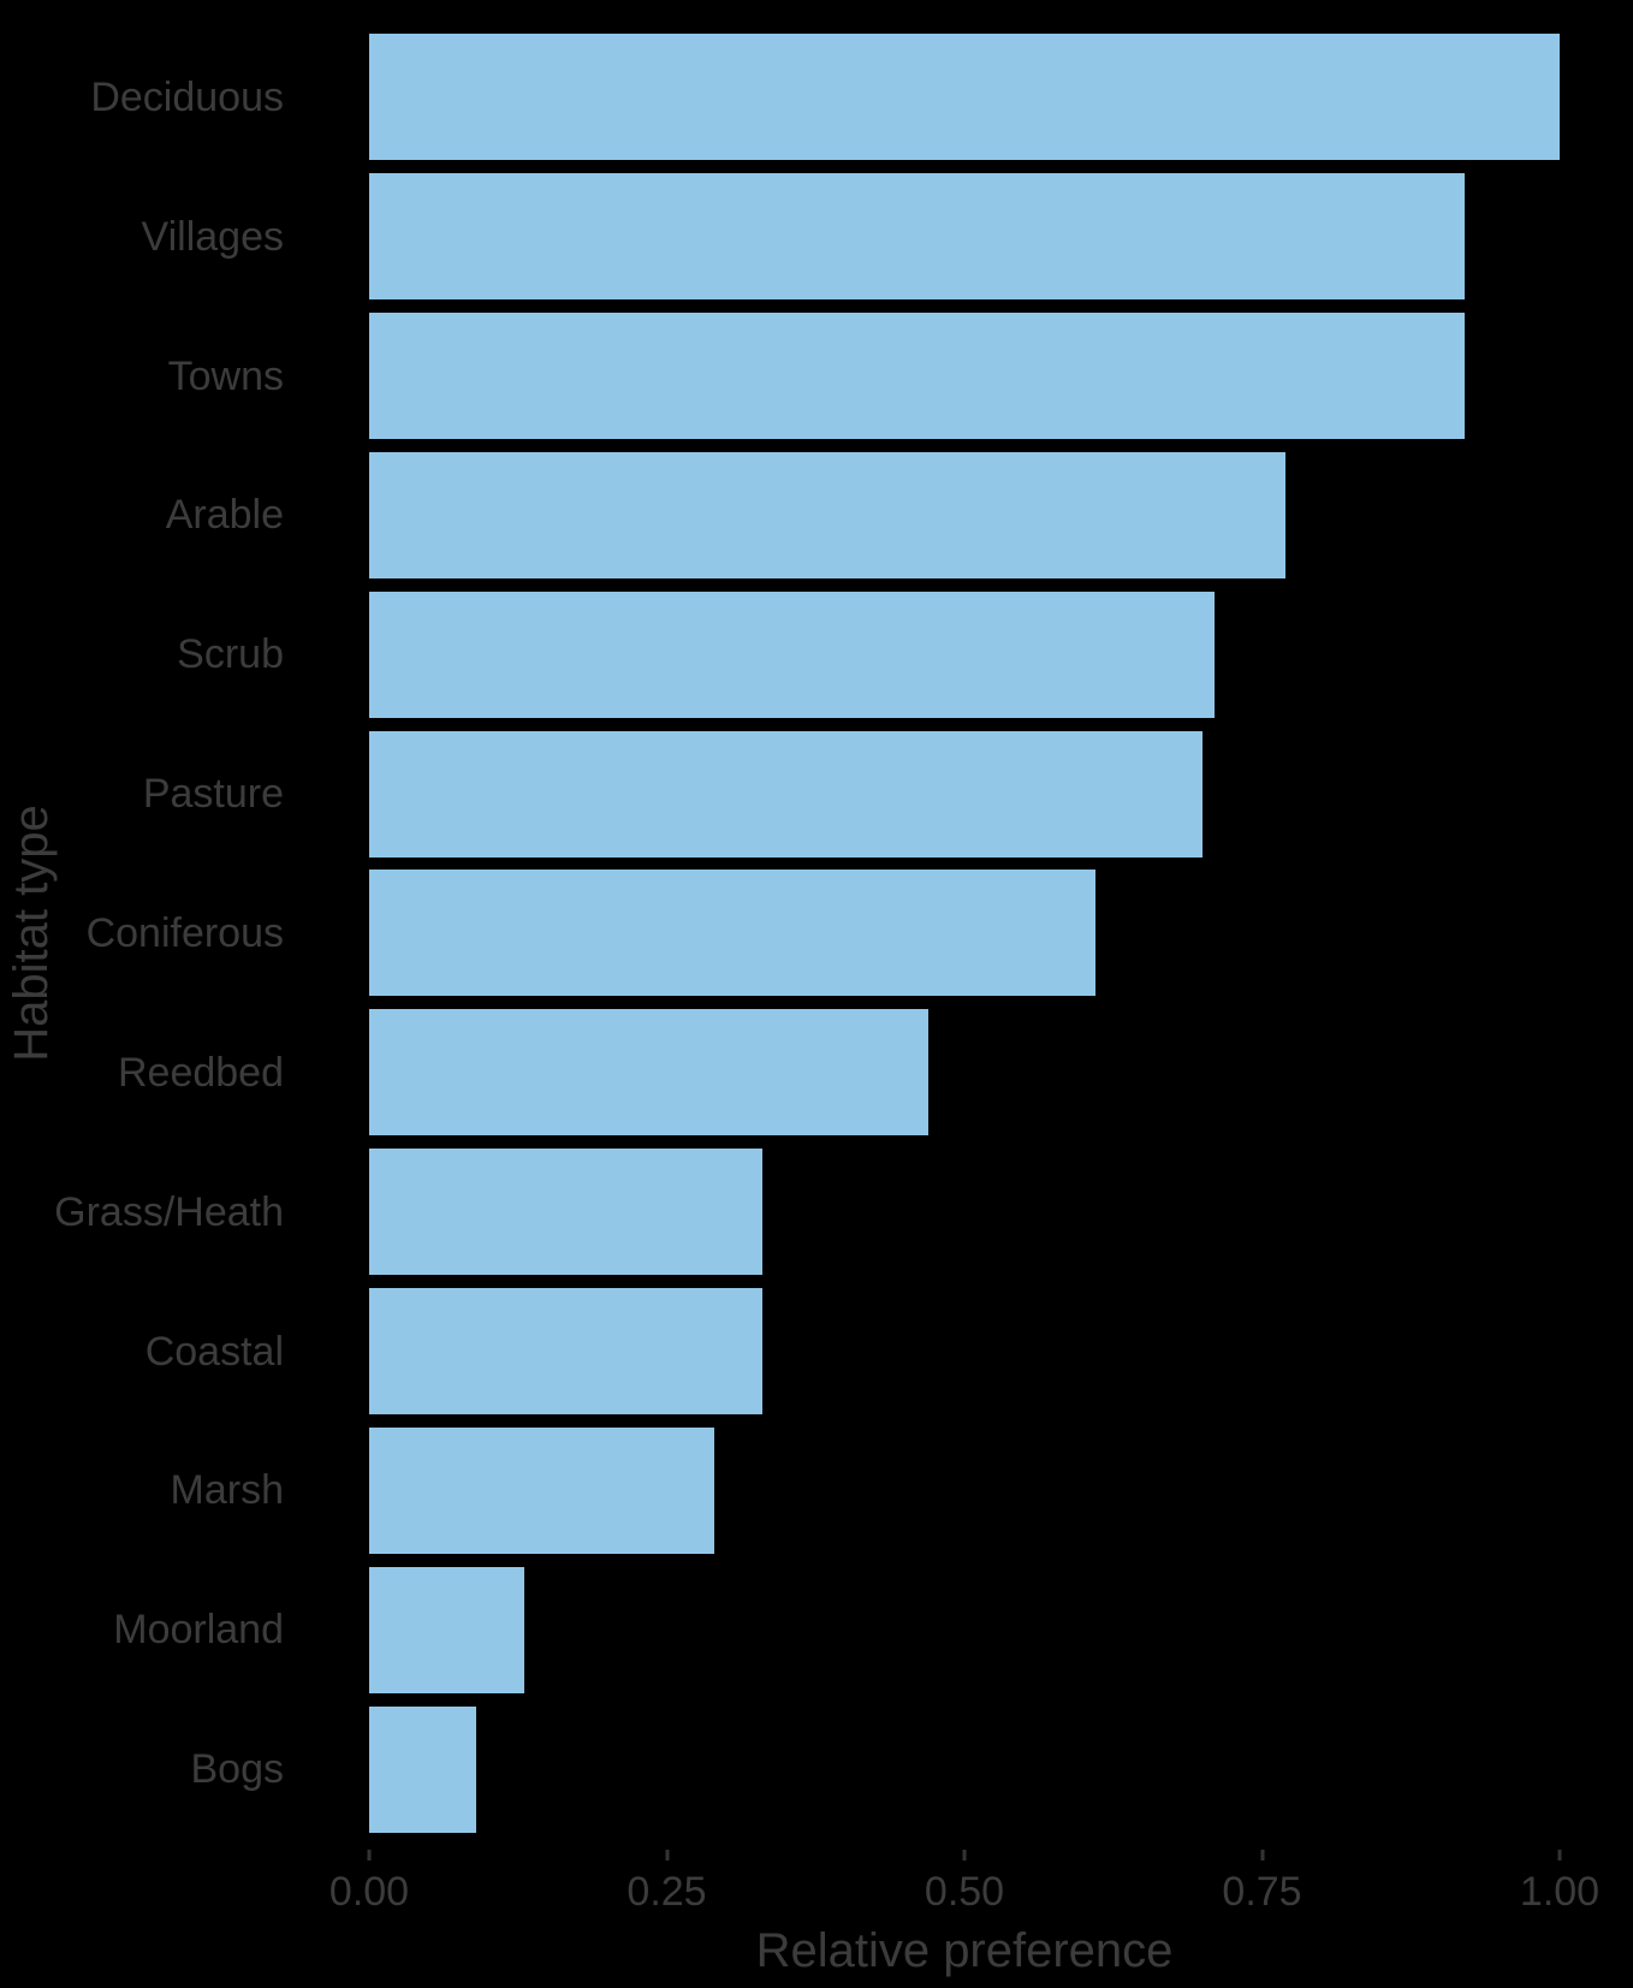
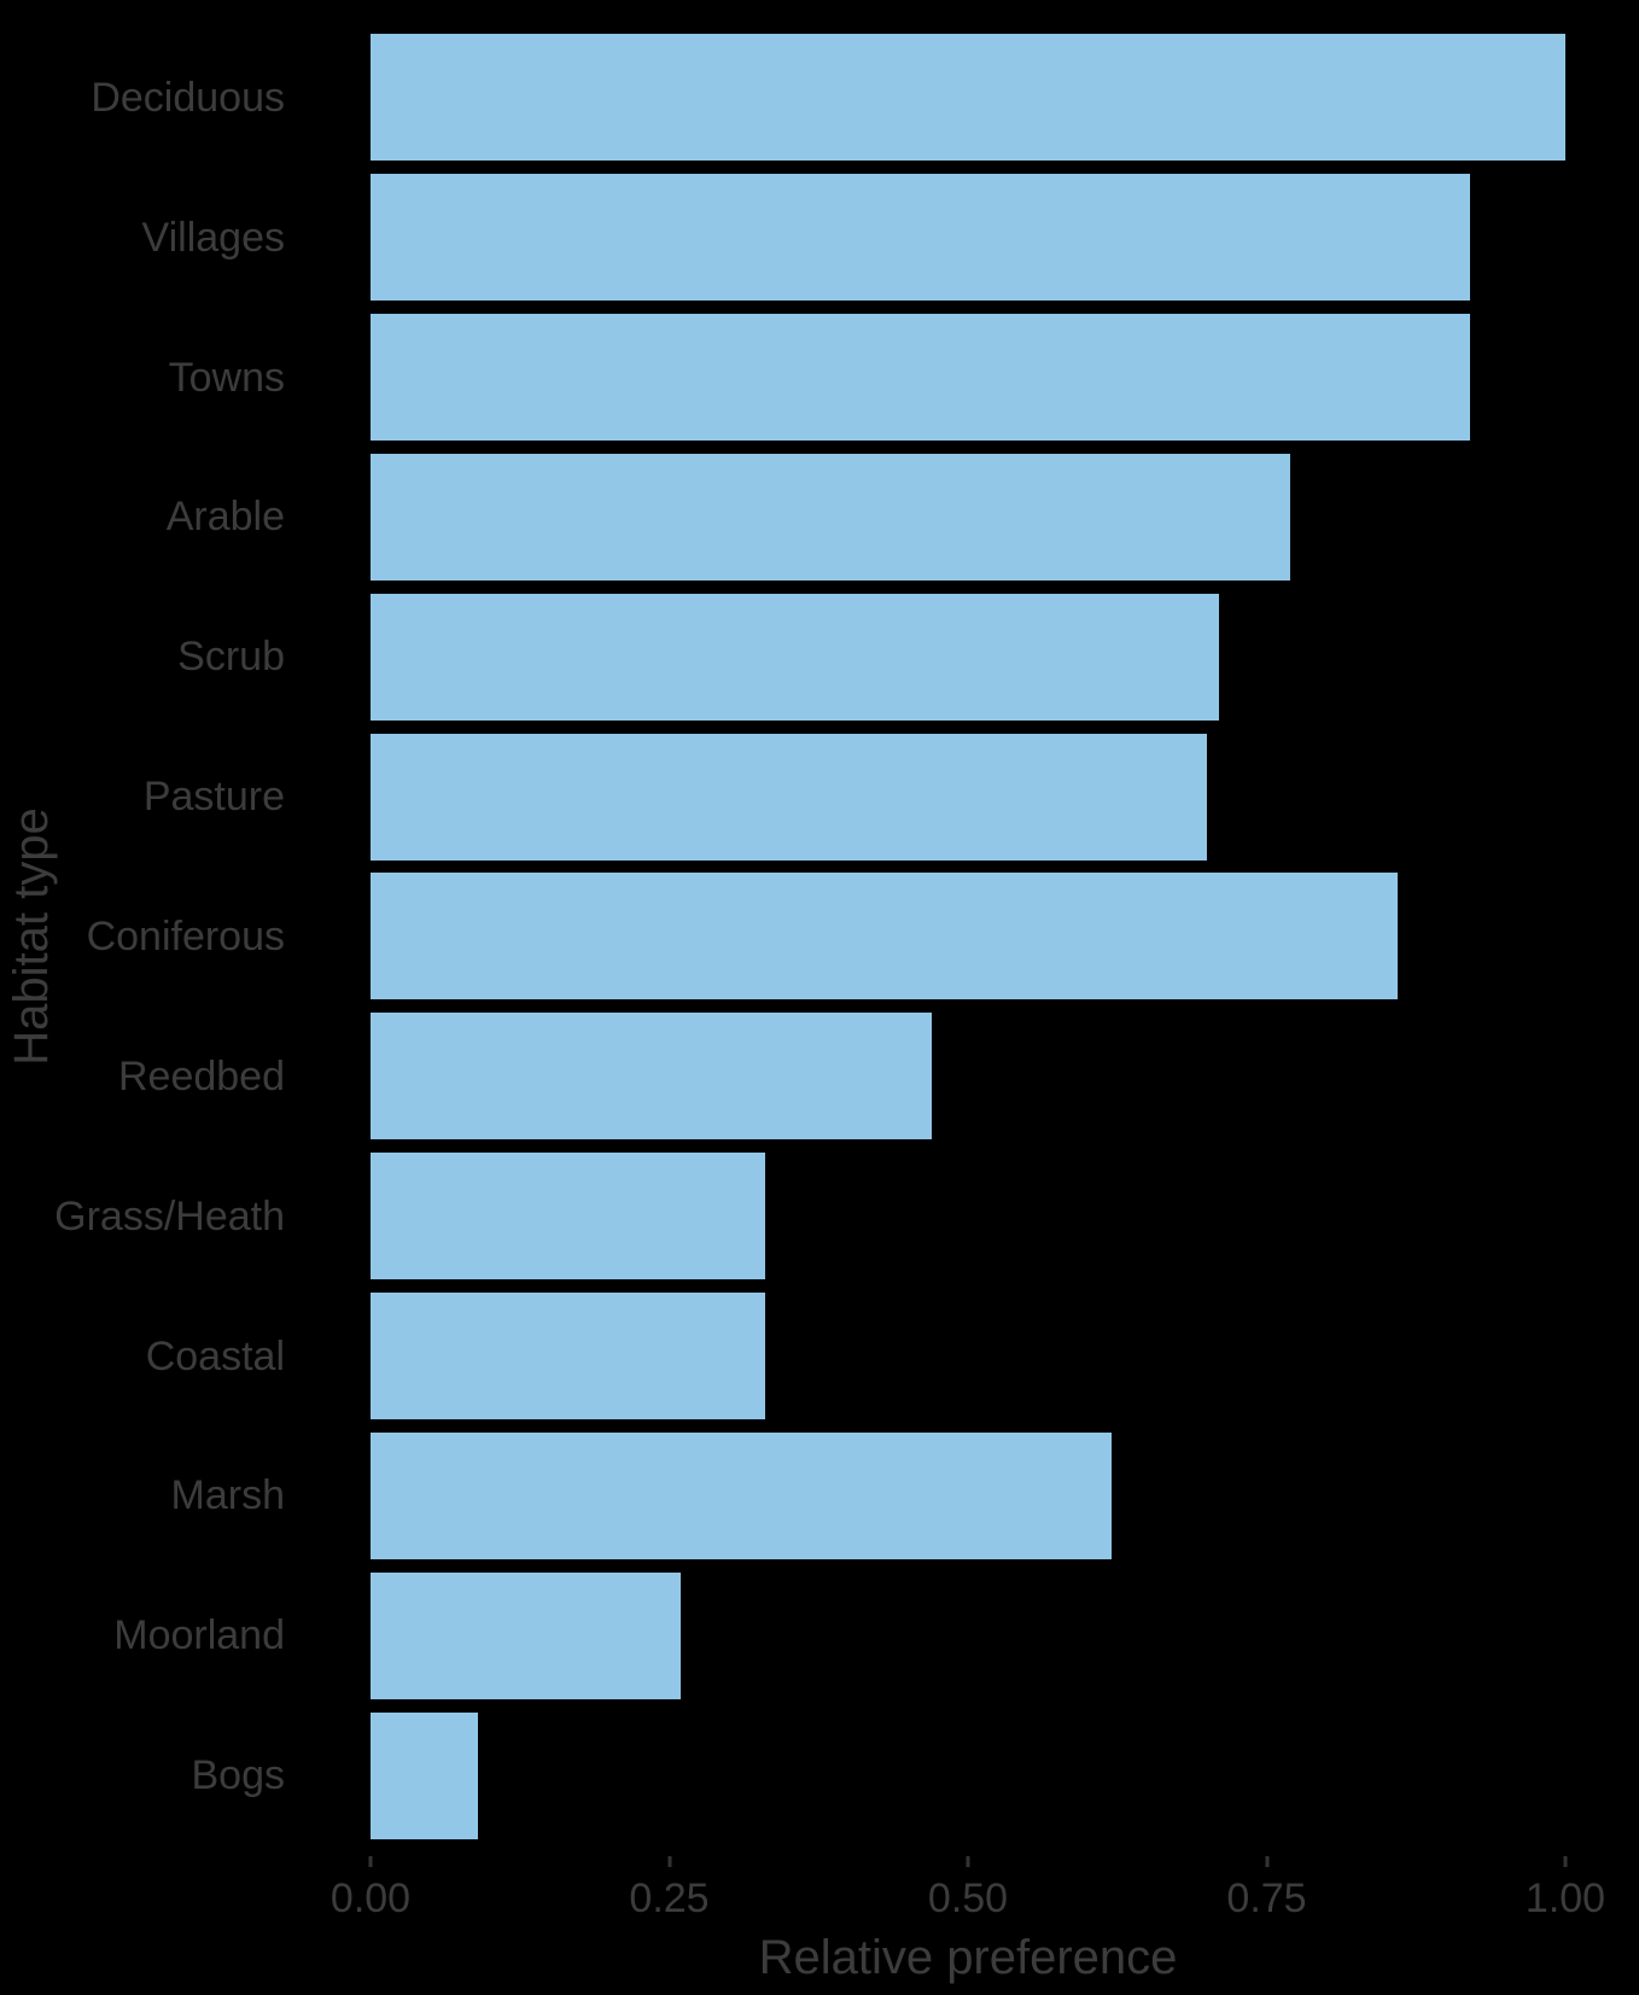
Coniferous: 0.61 -> 0.86
Marsh: 0.29 -> 0.62
Moorland: 0.13 -> 0.26
